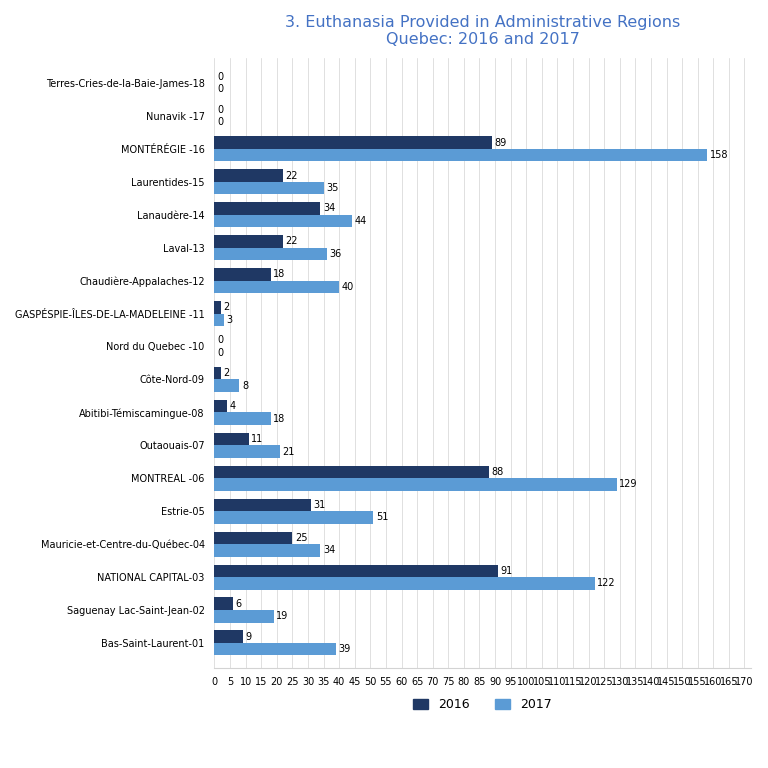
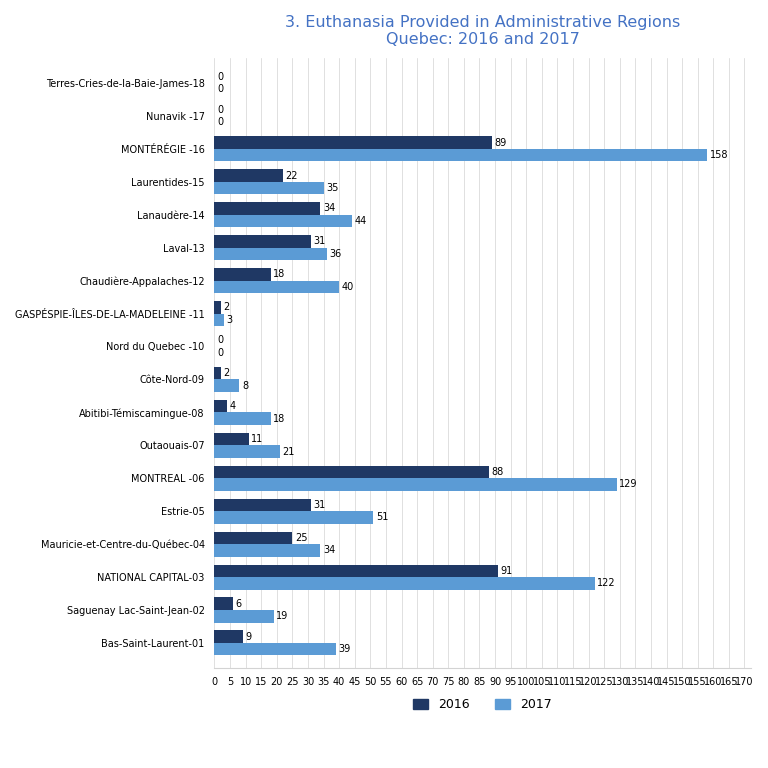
2016/Laval-13: 22 -> 31
